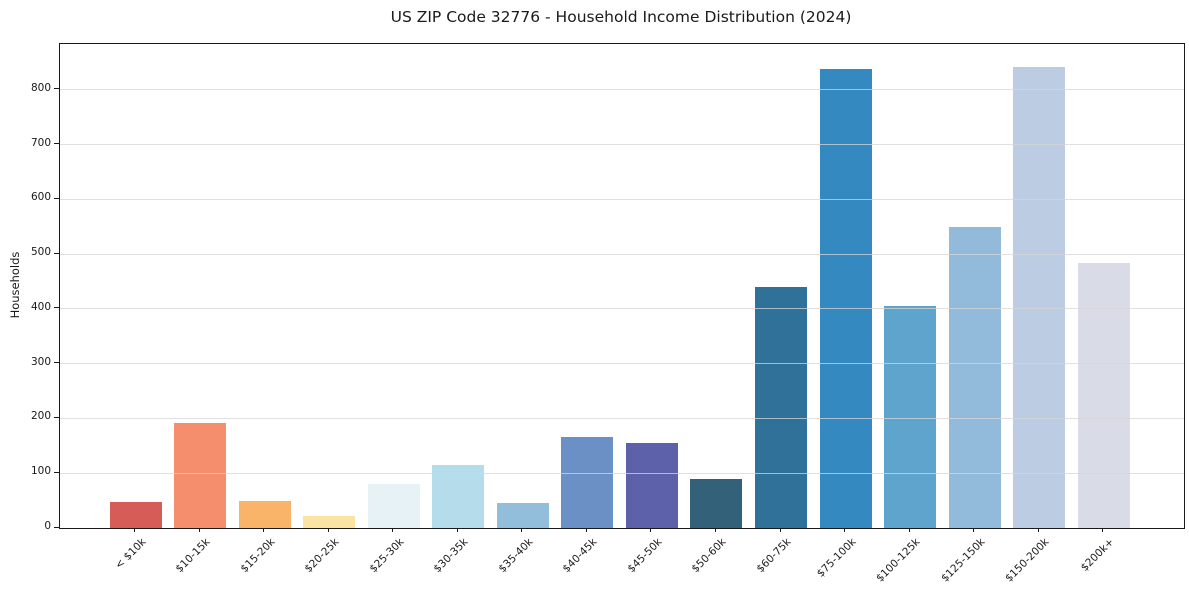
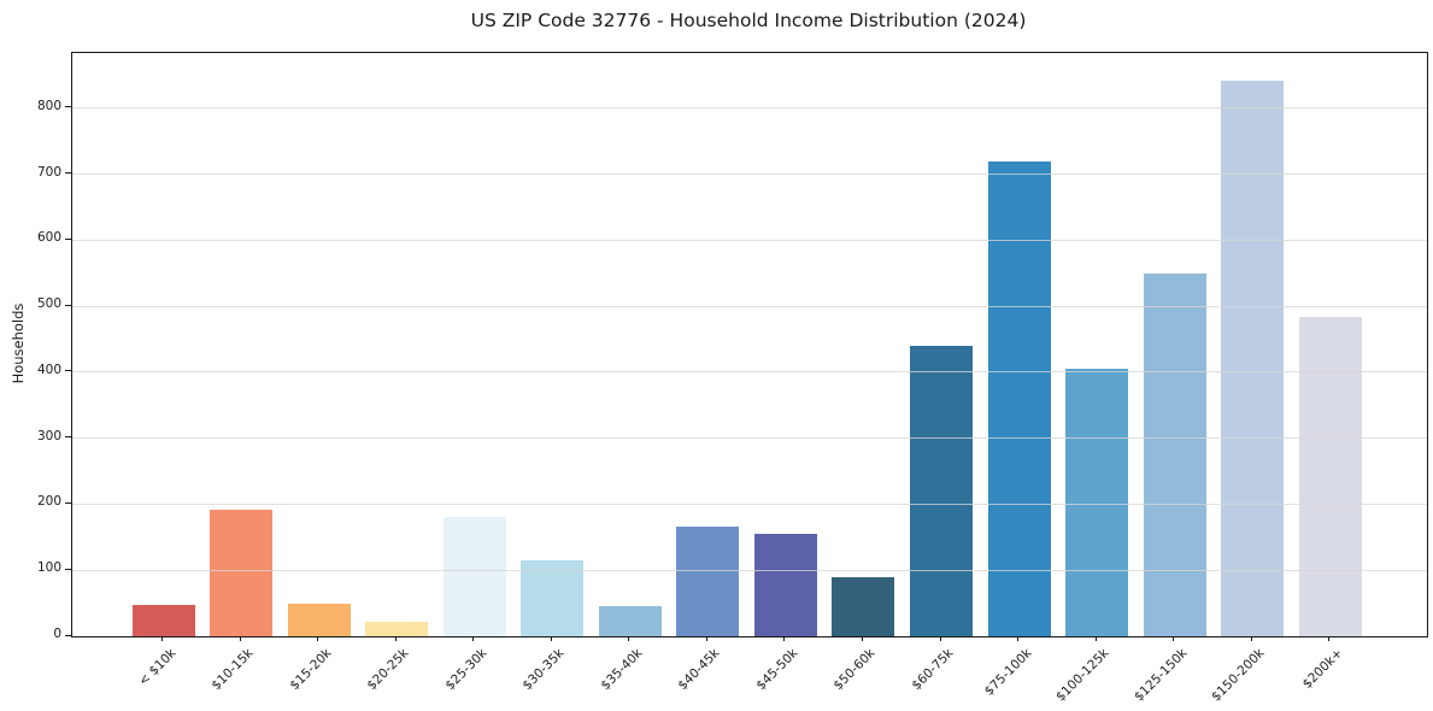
$25-30k: 80 -> 180
$75-100k: 840 -> 720
